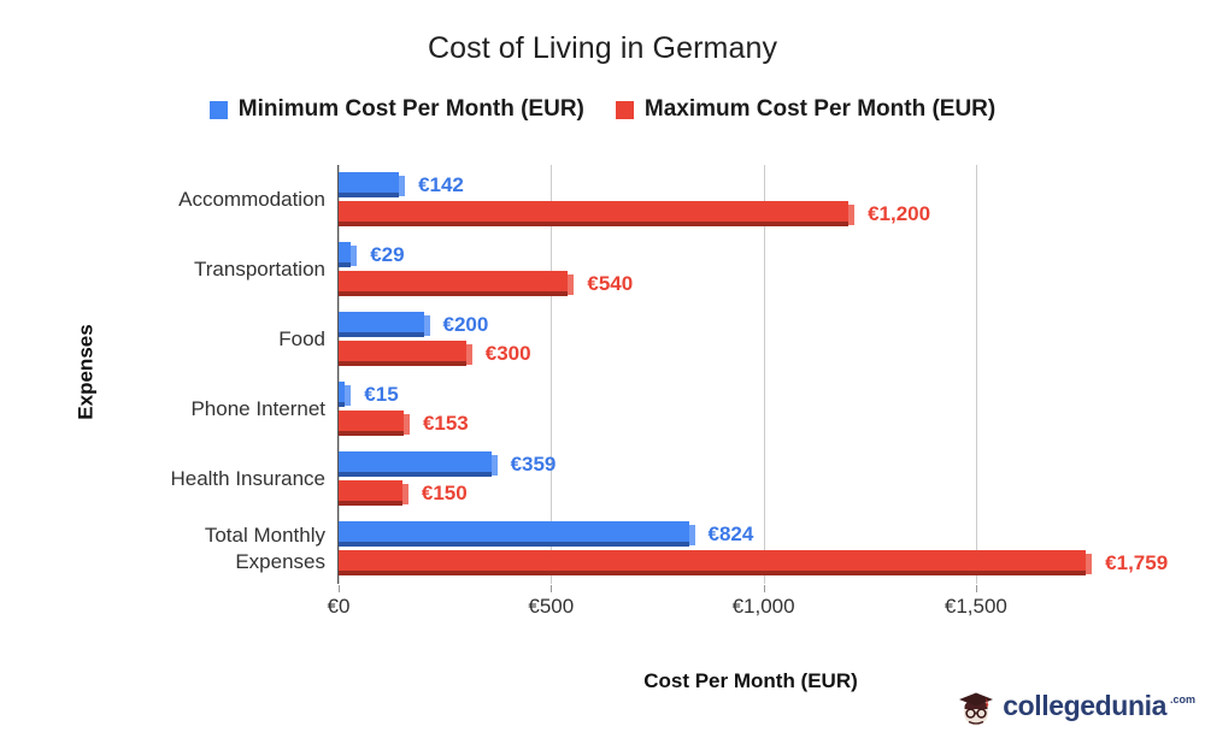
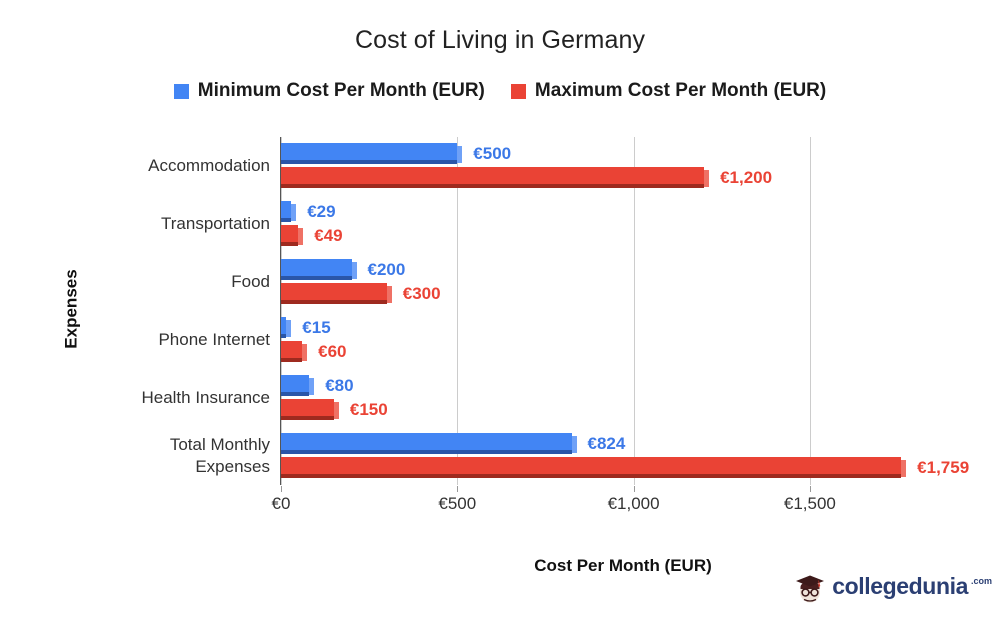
Minimum Cost Per Month (EUR)/Accommodation: €142 -> €500
Maximum Cost Per Month (EUR)/Transportation: €540 -> €49
Maximum Cost Per Month (EUR)/Phone Internet: €153 -> €60
Minimum Cost Per Month (EUR)/Health Insurance: €359 -> €80
